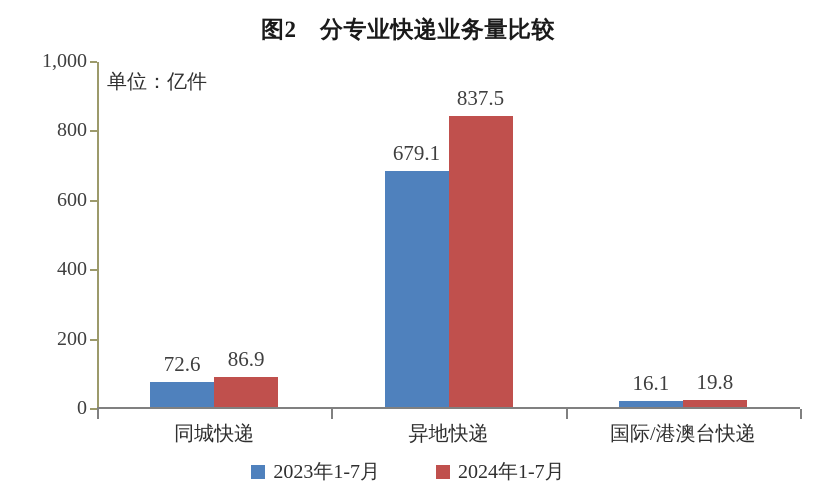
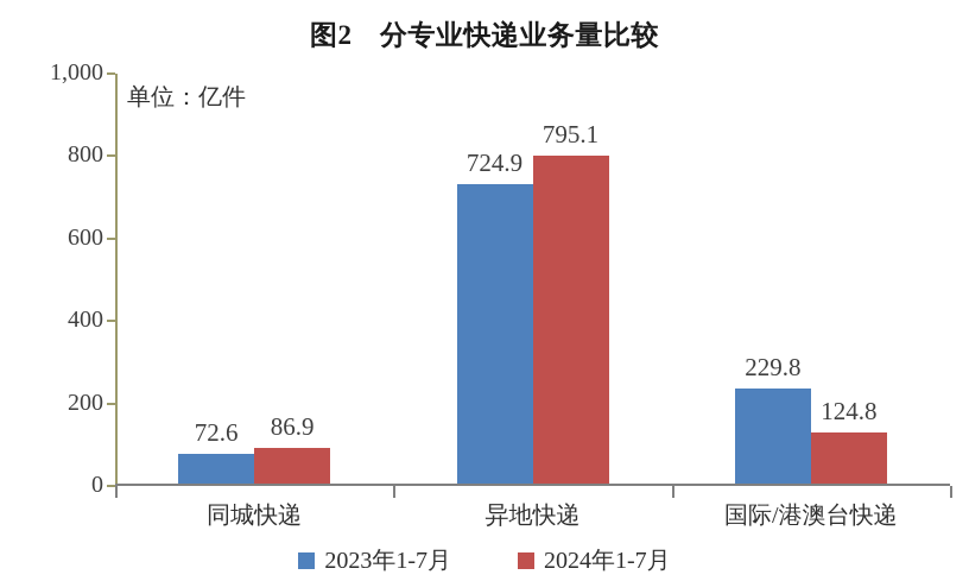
2023年1-7月/异地快递: 679.1 -> 724.9
2024年1-7月/异地快递: 837.5 -> 795.1
2023年1-7月/国际/港澳台快递: 16.1 -> 229.8
2024年1-7月/国际/港澳台快递: 19.8 -> 124.8
